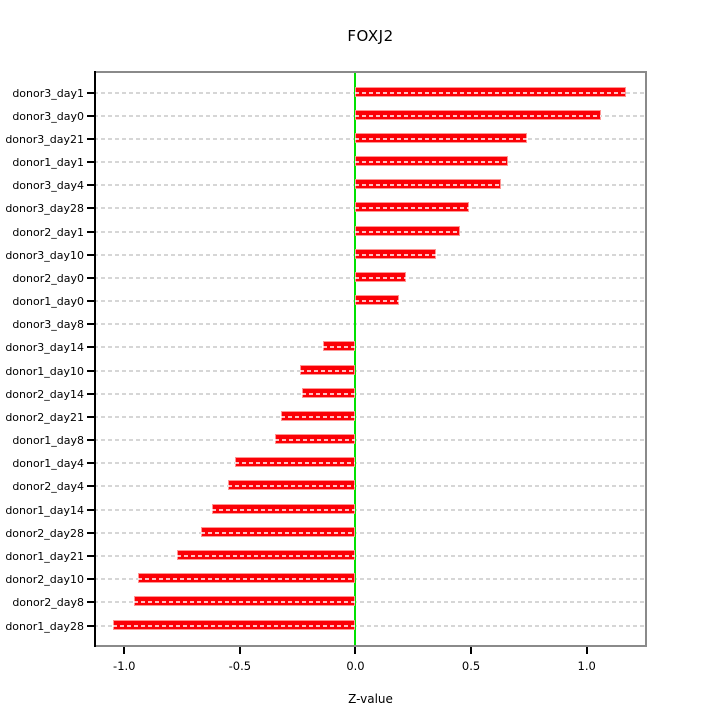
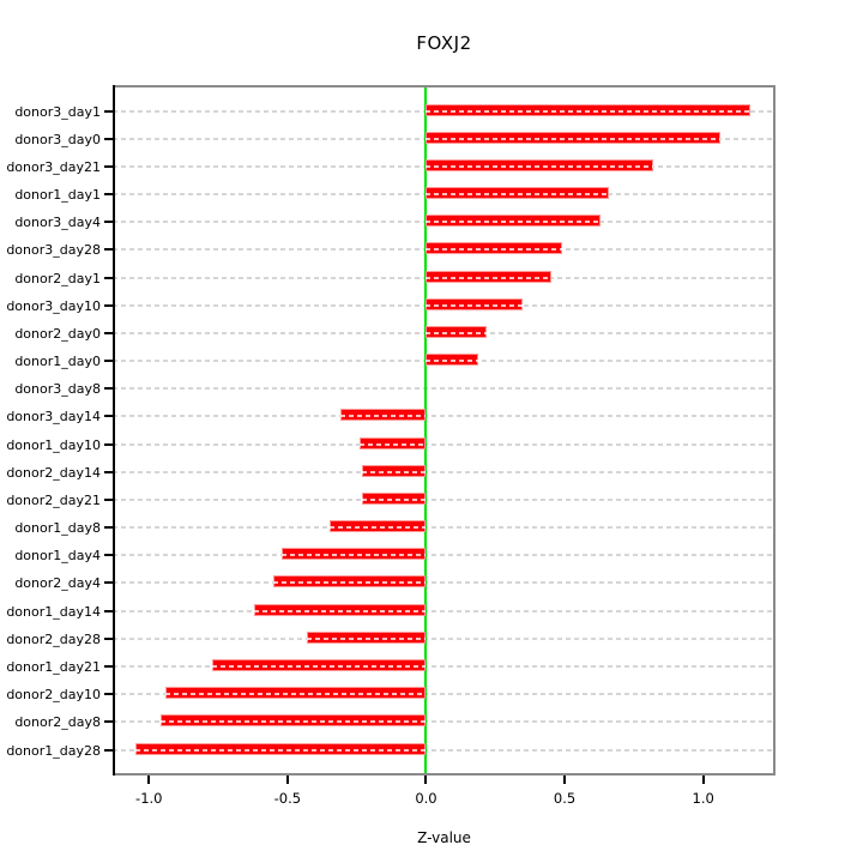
donor3_day21: 0.74 -> 0.82
donor3_day14: -0.14 -> -0.31
donor2_day21: -0.32 -> -0.23
donor2_day28: -0.67 -> -0.43
